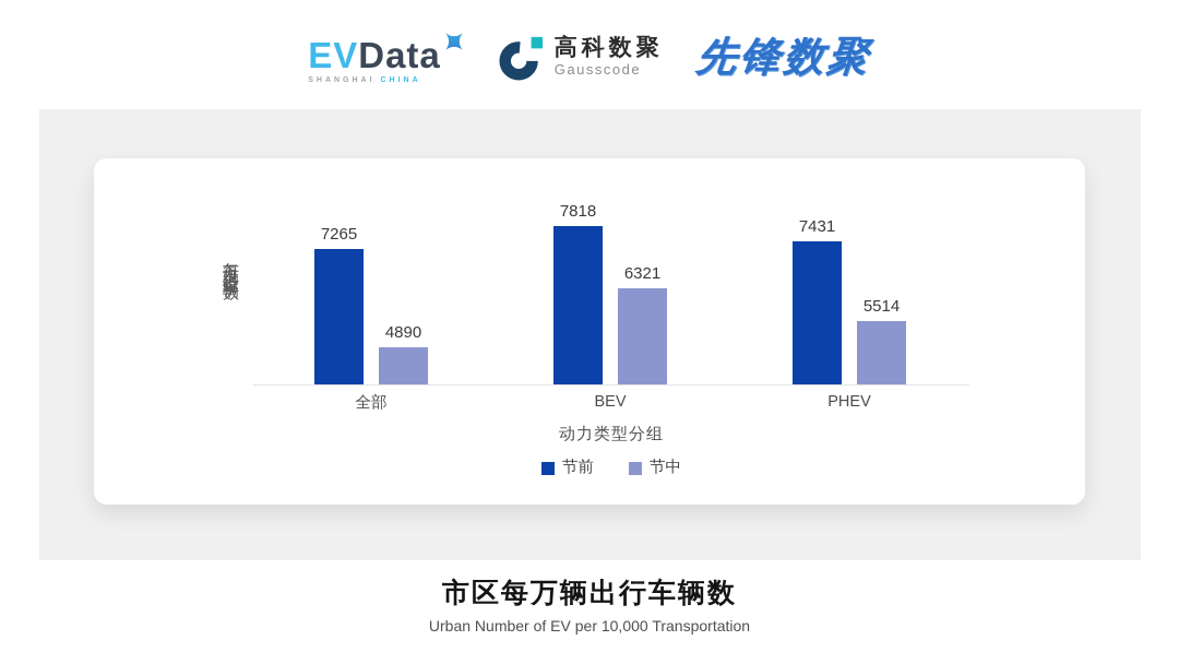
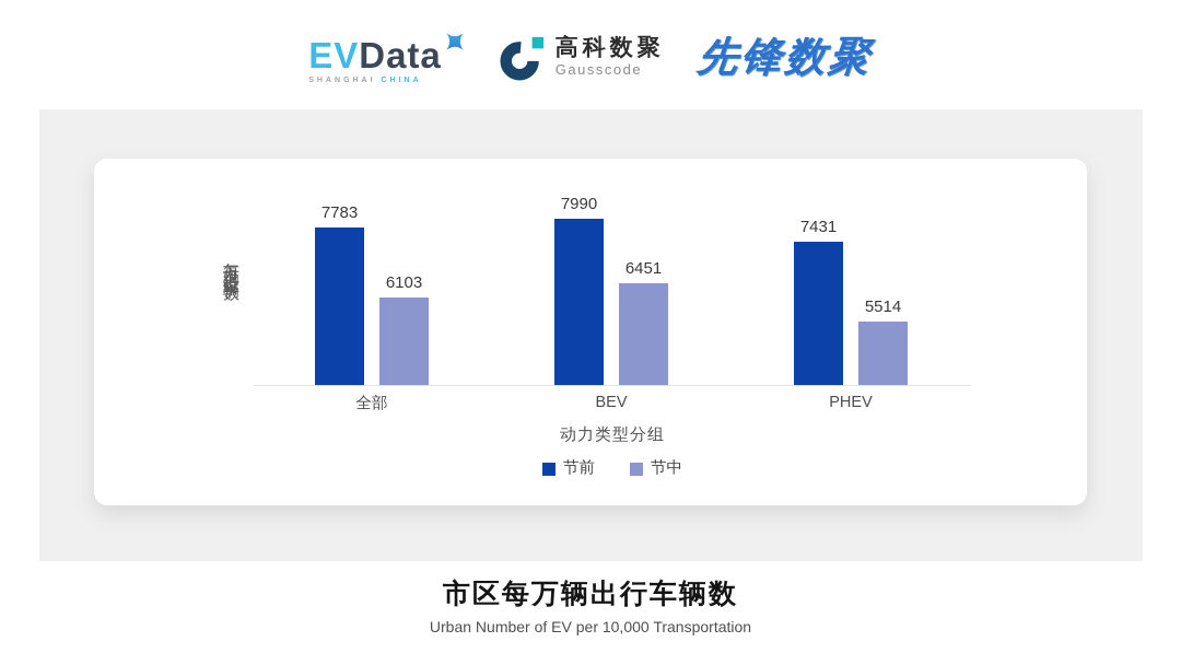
节前/全部: 7265 -> 7783
节中/全部: 4890 -> 6103
节前/BEV: 7818 -> 7990
节中/BEV: 6321 -> 6451
